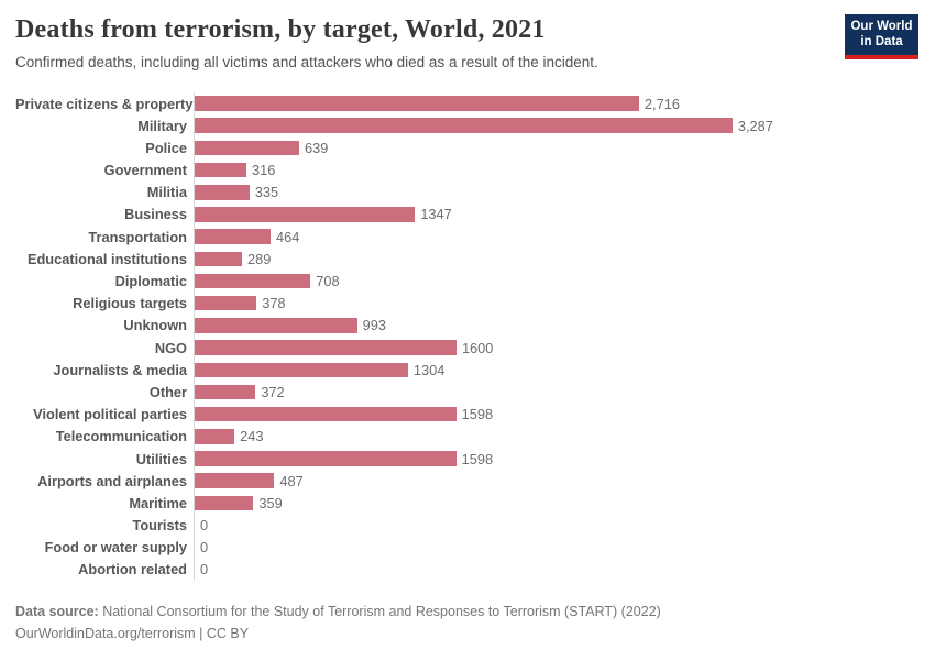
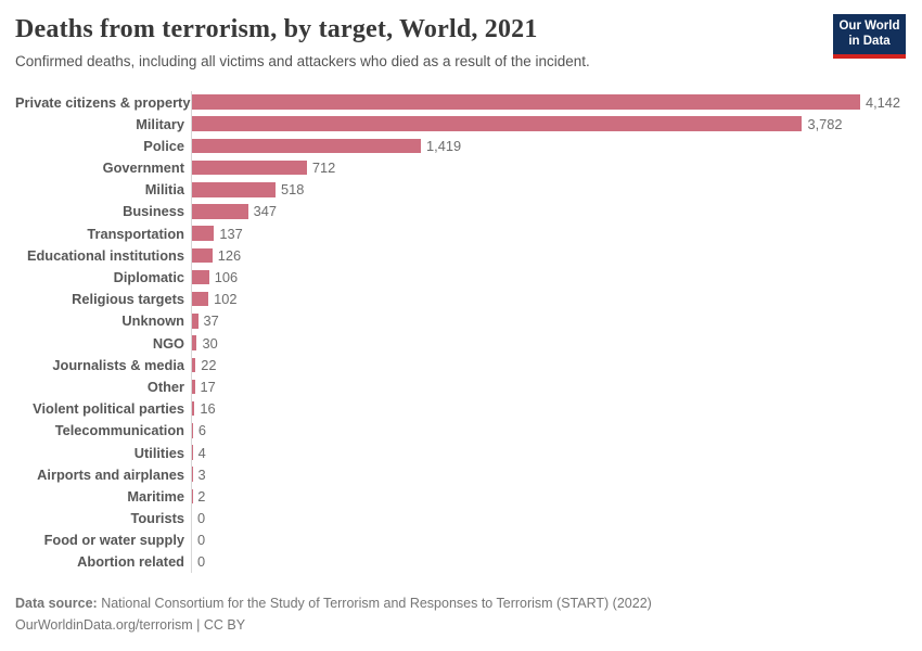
Private citizens & property: 2,716 -> 4,142
Military: 3,287 -> 3,782
Police: 639 -> 1,419
Government: 316 -> 712
Militia: 335 -> 518
Business: 1347 -> 347
Transportation: 464 -> 137
Educational institutions: 289 -> 126
Diplomatic: 708 -> 106
Religious targets: 378 -> 102
Unknown: 993 -> 37
NGO: 1600 -> 30
Journalists & media: 1304 -> 22
Other: 372 -> 17
Violent political parties: 1598 -> 16
Telecommunication: 243 -> 6
Utilities: 1598 -> 4
Airports and airplanes: 487 -> 3
Maritime: 359 -> 2
